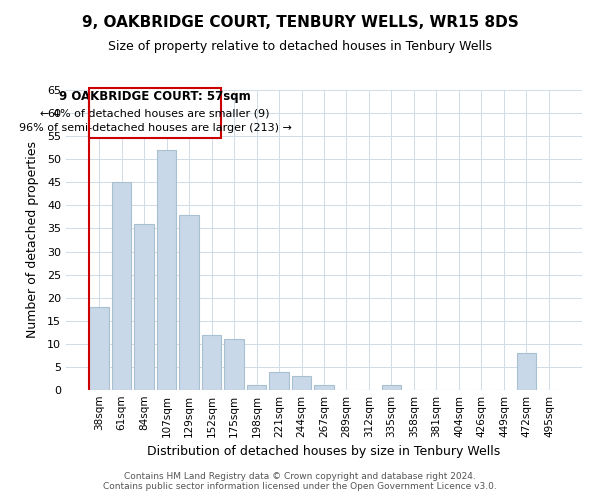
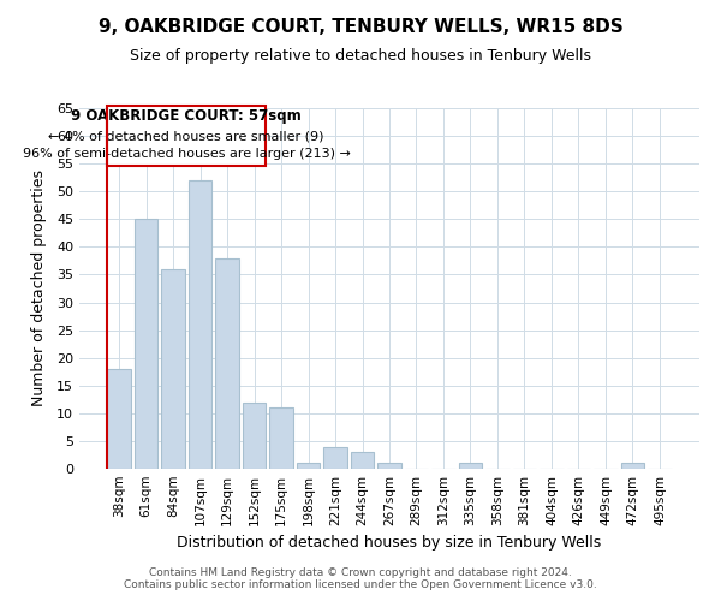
472sqm: 8 -> 1
